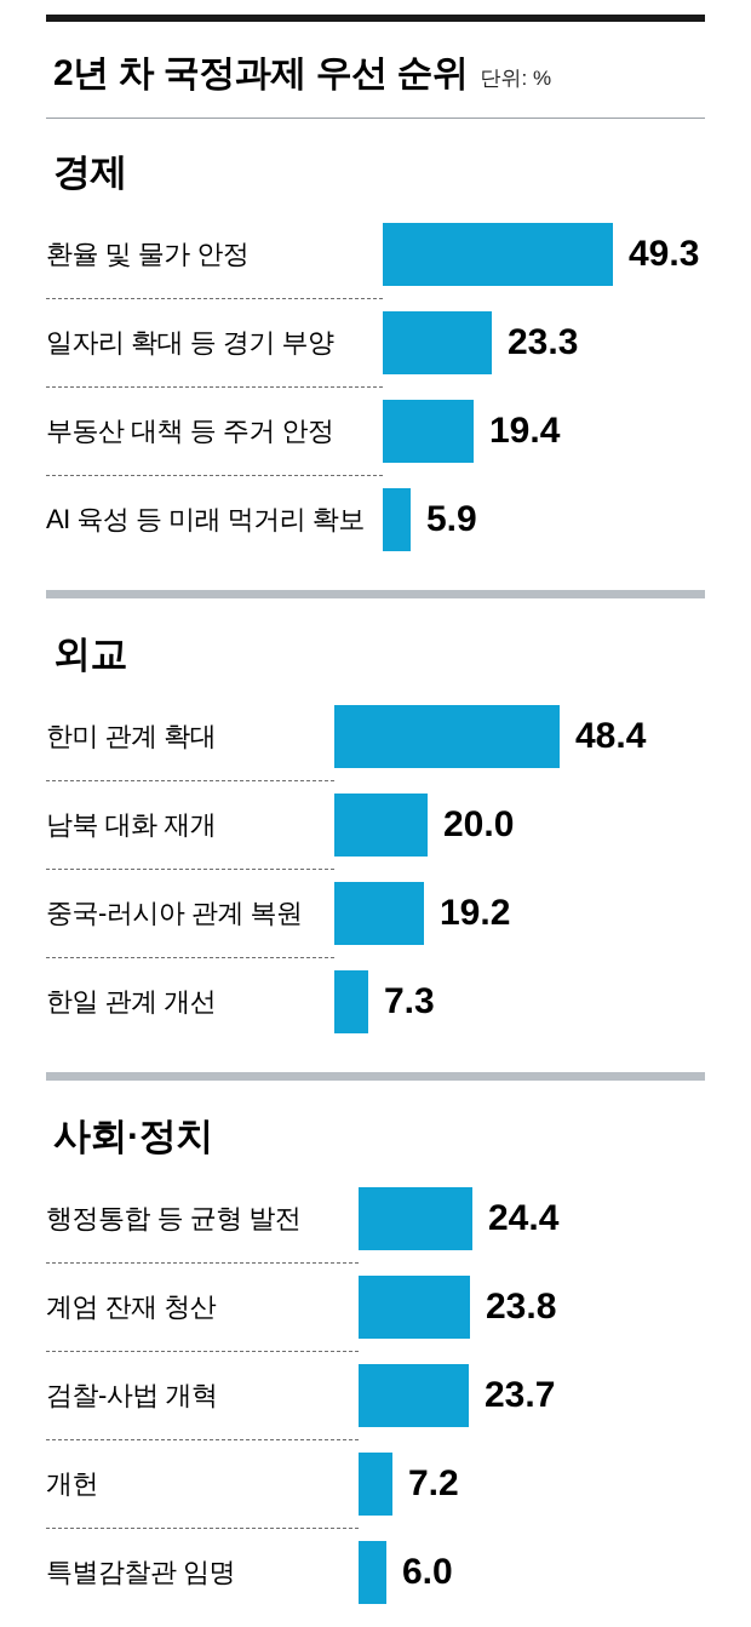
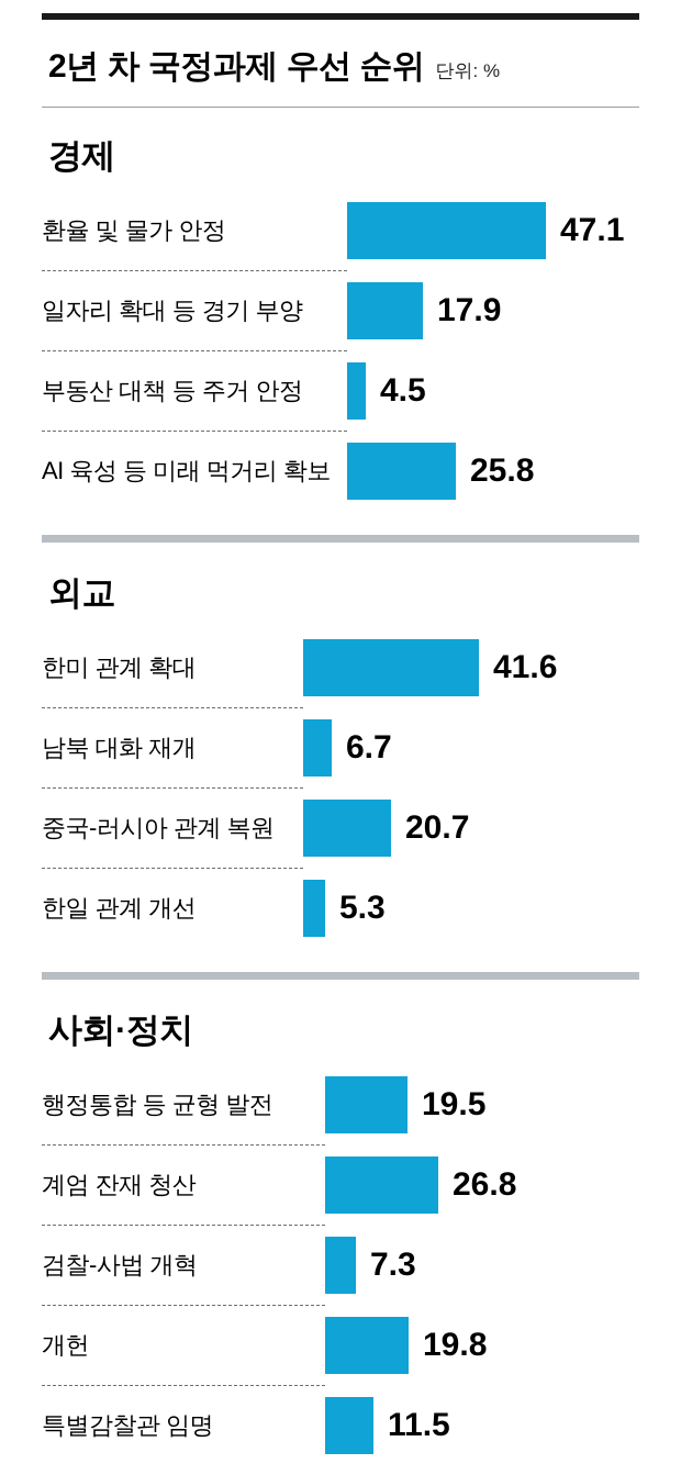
경제/환율 및 물가 안정: 49.3 -> 47.1
경제/일자리 확대 등 경기 부양: 23.3 -> 17.9
경제/부동산 대책 등 주거 안정: 19.4 -> 4.5
경제/AI 육성 등 미래 먹거리 확보: 5.9 -> 25.8
외교/한미 관계 확대: 48.4 -> 41.6
외교/남북 대화 재개: 20.0 -> 6.7
외교/중국-러시아 관계 복원: 19.2 -> 20.7
외교/한일 관계 개선: 7.3 -> 5.3
사회·정치/행정통합 등 균형 발전: 24.4 -> 19.5
사회·정치/계엄 잔재 청산: 23.8 -> 26.8
사회·정치/검찰-사법 개혁: 23.7 -> 7.3
사회·정치/개헌: 7.2 -> 19.8
사회·정치/특별감찰관 임명: 6.0 -> 11.5
